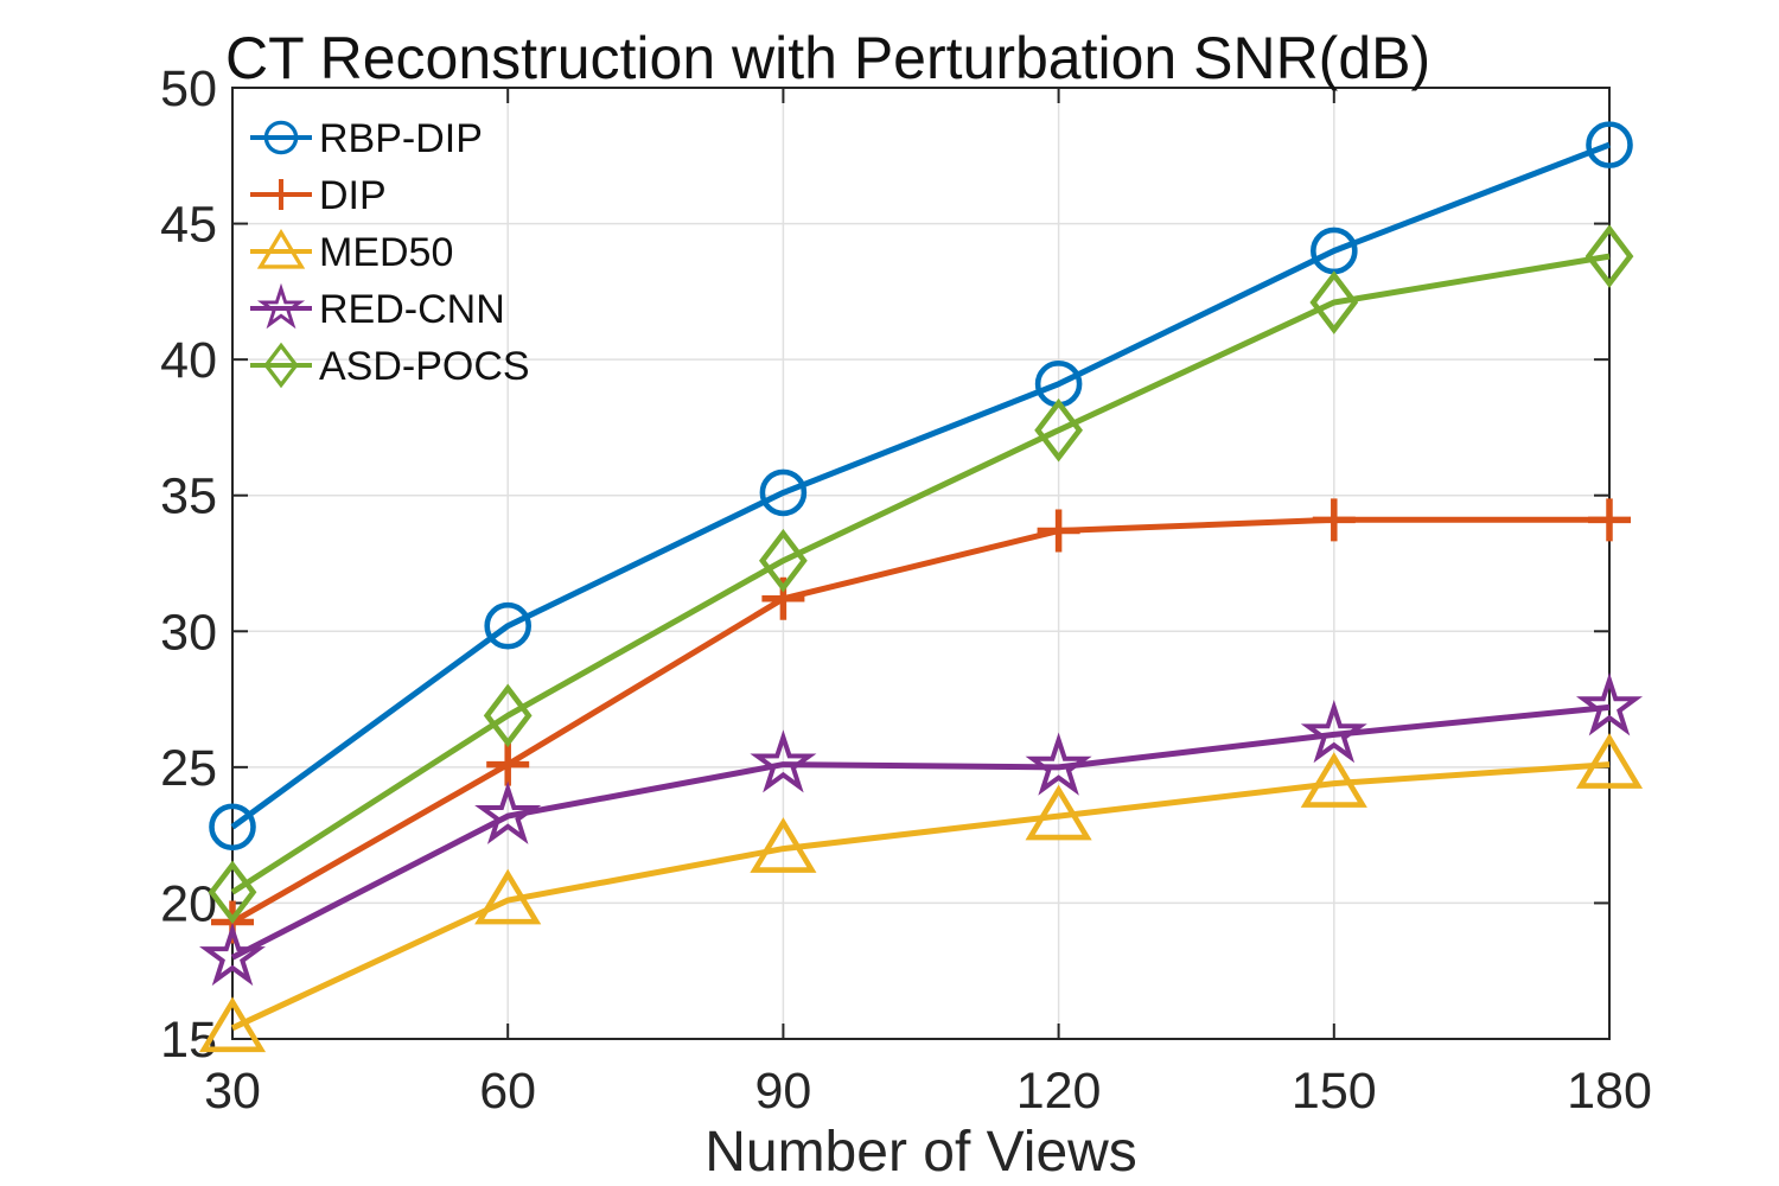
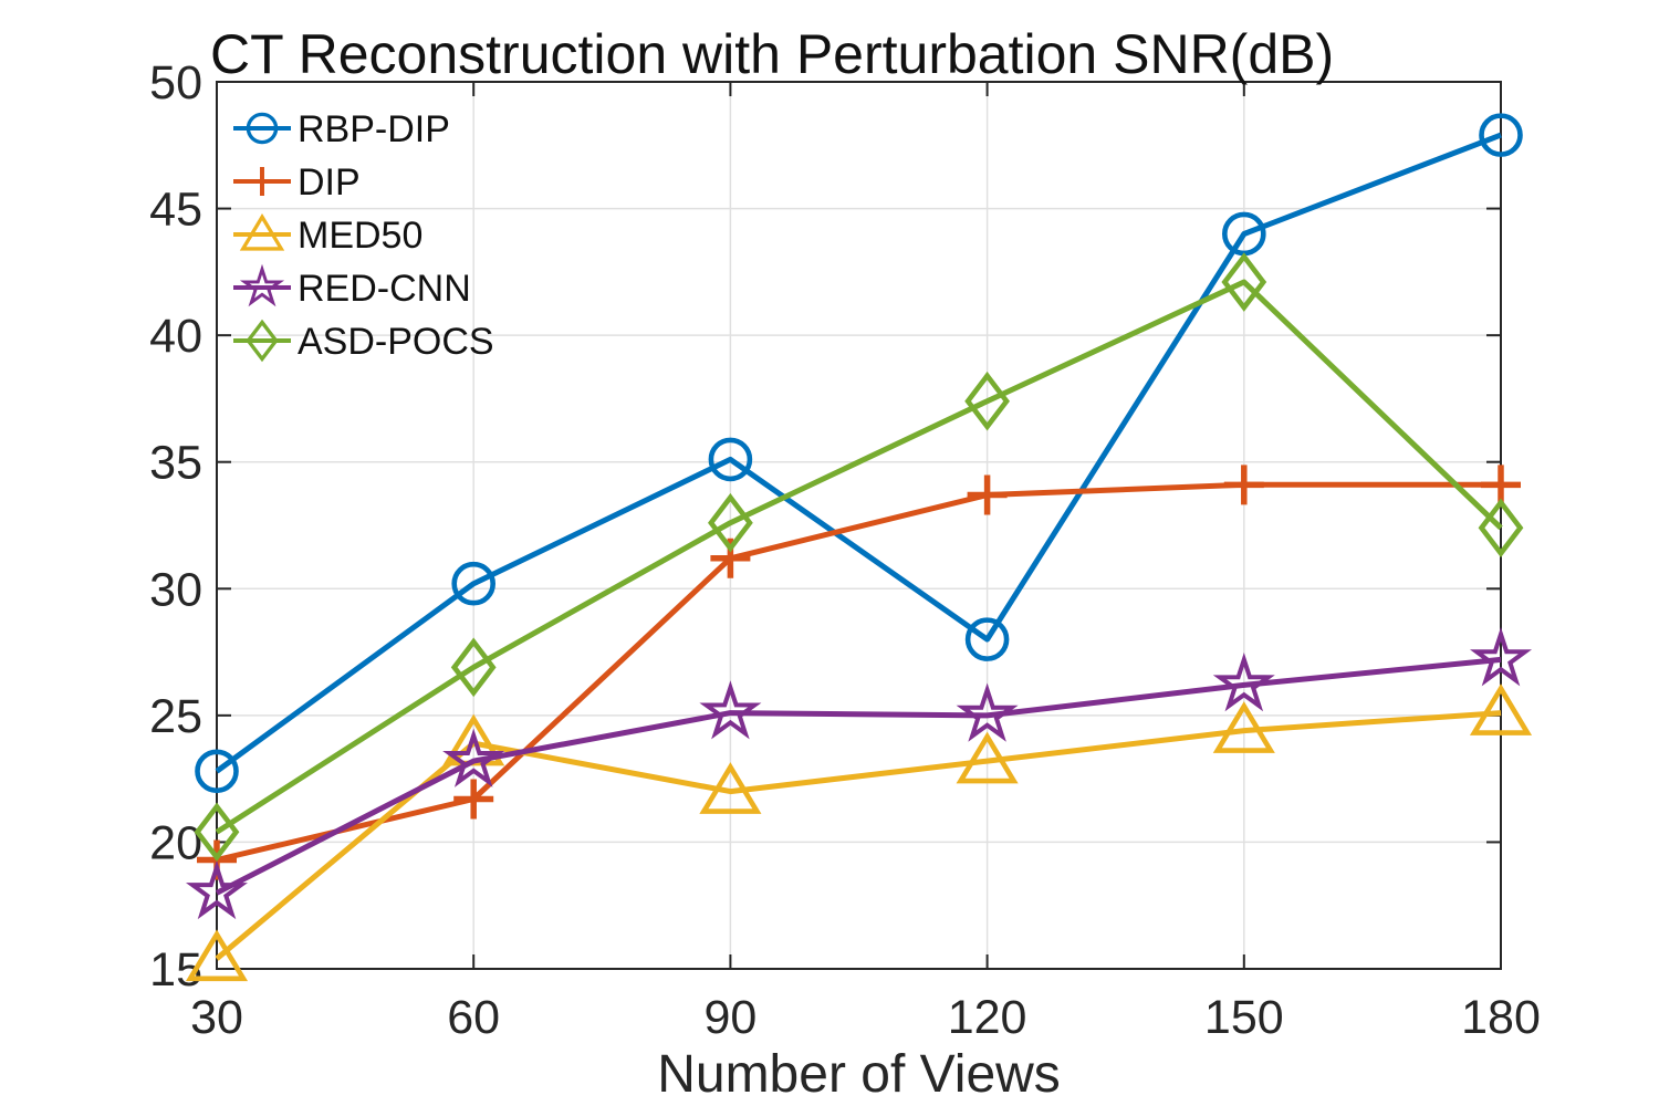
DIP/60: 25.1 -> 21.7
MED50/60: 20.1 -> 23.9
RBP-DIP/120: 39.1 -> 28.0
ASD-POCS/180: 43.8 -> 32.4
